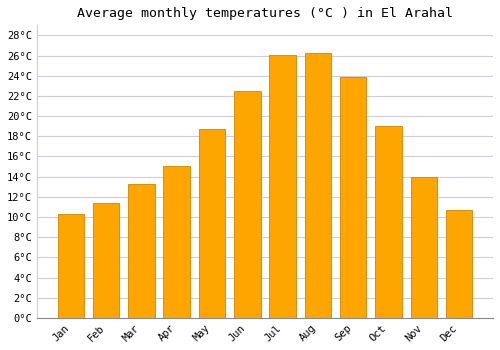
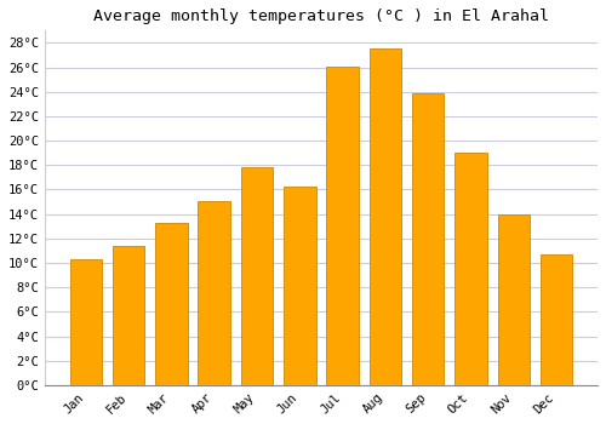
May: 18.7°C -> 17.8°C
Jun: 22.5°C -> 16.2°C
Aug: 26.3°C -> 27.5°C
